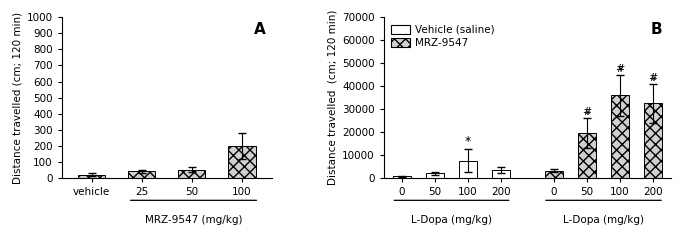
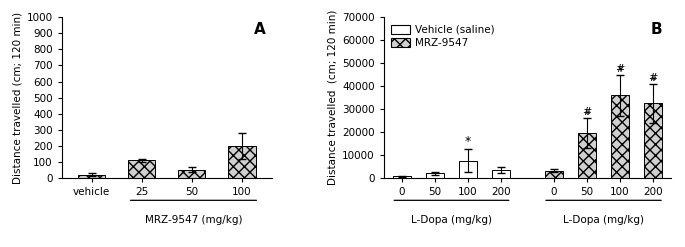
25: 40 -> 110
